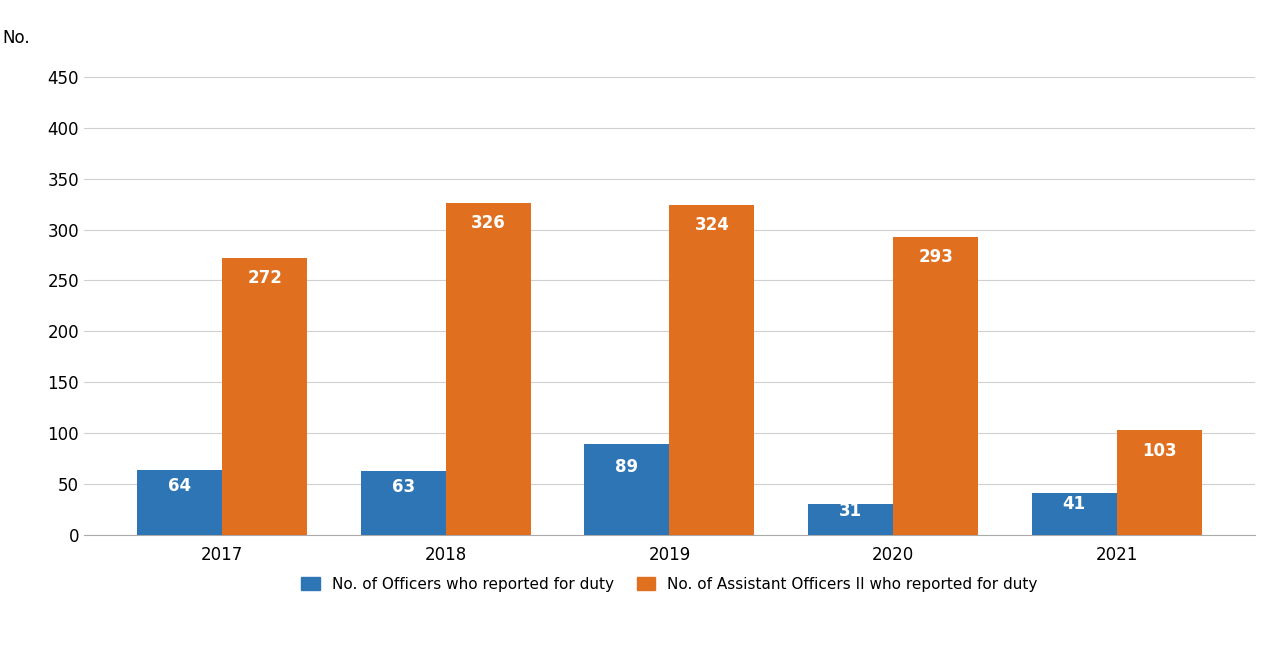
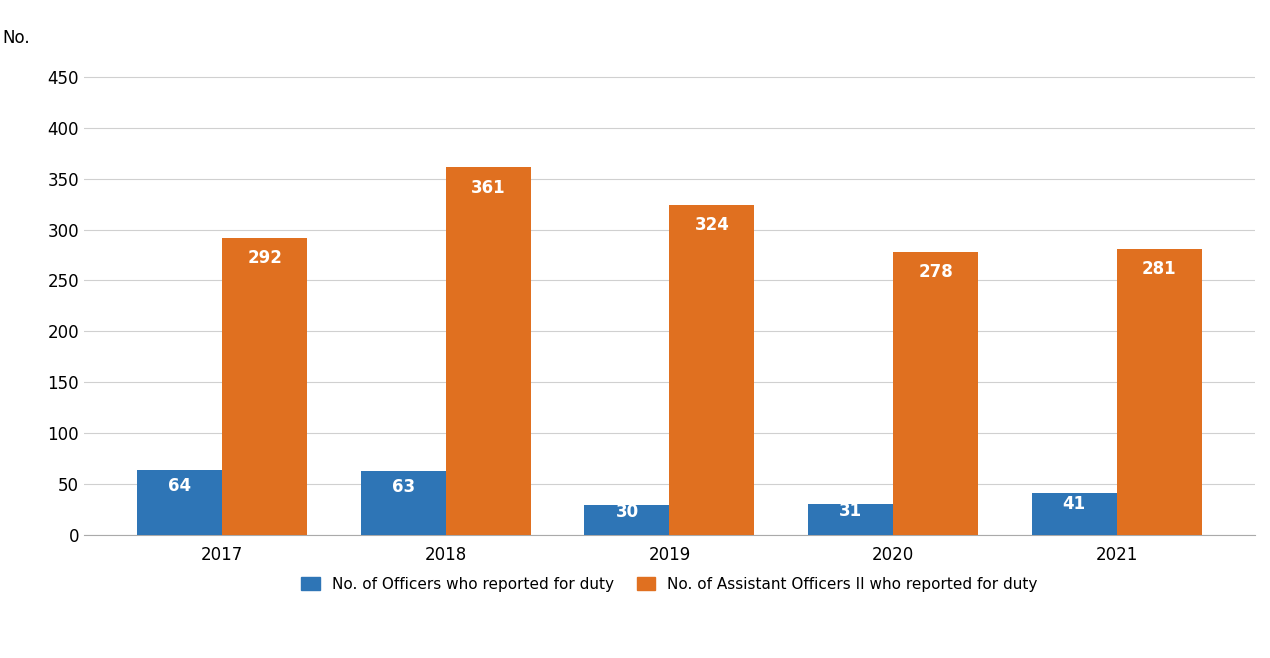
No. of Assistant Officers II who reported for duty/2017: 272 -> 292
No. of Assistant Officers II who reported for duty/2018: 326 -> 361
No. of Officers who reported for duty/2019: 89 -> 30
No. of Assistant Officers II who reported for duty/2020: 293 -> 278
No. of Assistant Officers II who reported for duty/2021: 103 -> 281
